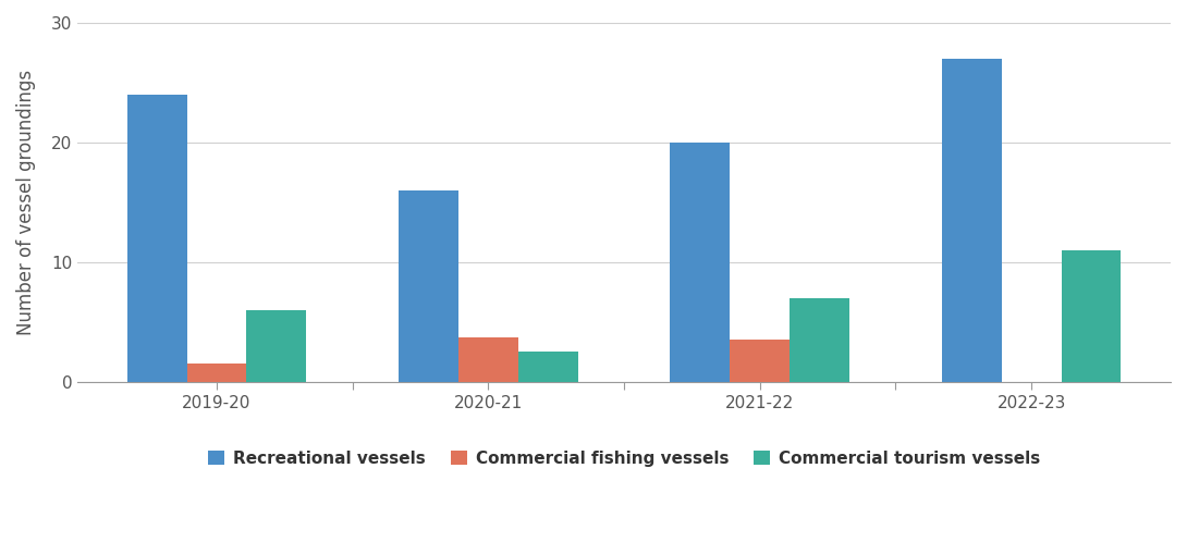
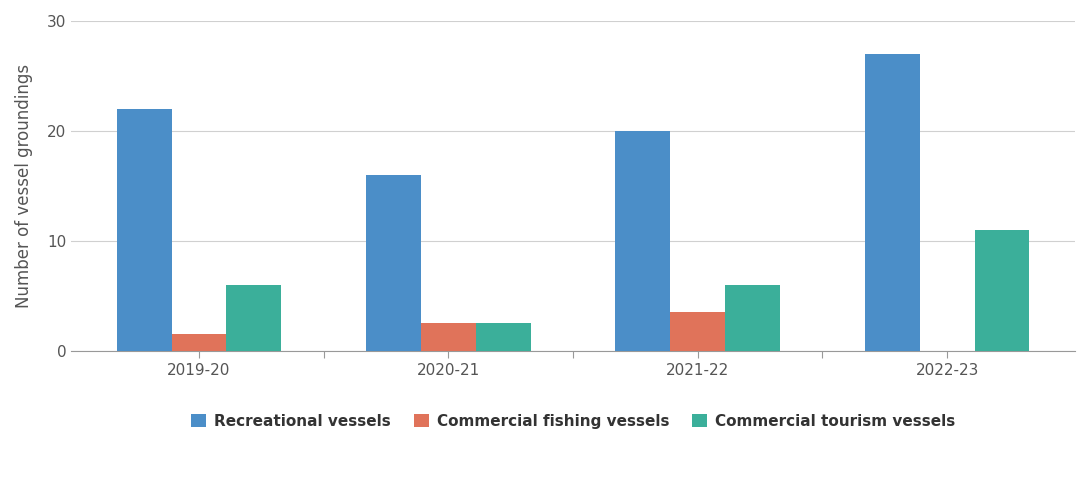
Recreational vessels/2019-20: 24 -> 22
Commercial fishing vessels/2020-21: 3.7 -> 2.5
Commercial tourism vessels/2021-22: 7.0 -> 6.0
